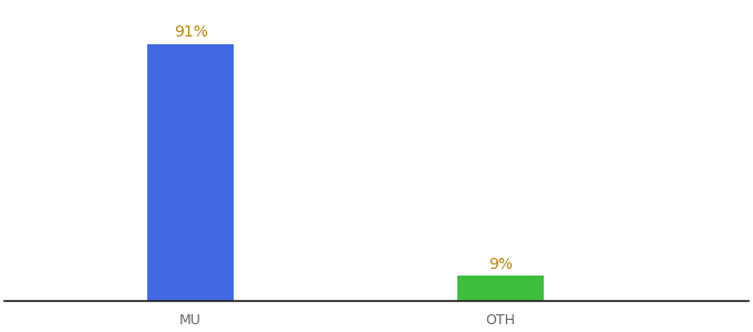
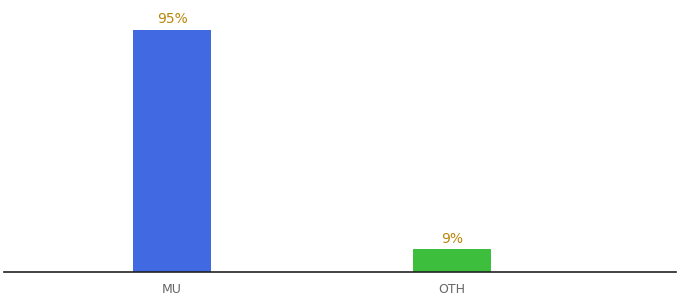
MU: 91% -> 95%
